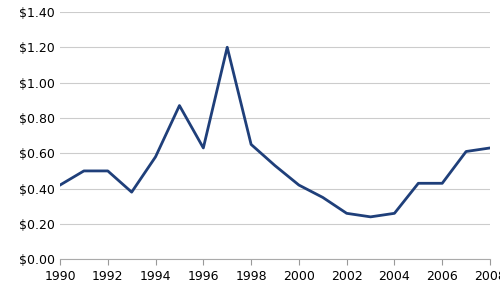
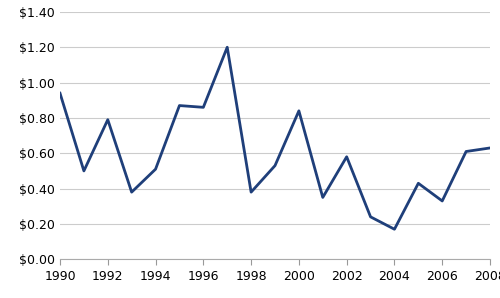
1990: $0.42 -> $0.94
1992: $0.50 -> $0.79
1994: $0.58 -> $0.51
1996: $0.63 -> $0.86
1998: $0.65 -> $0.38
2000: $0.42 -> $0.84
2002: $0.26 -> $0.58
2004: $0.26 -> $0.17
2006: $0.43 -> $0.33
